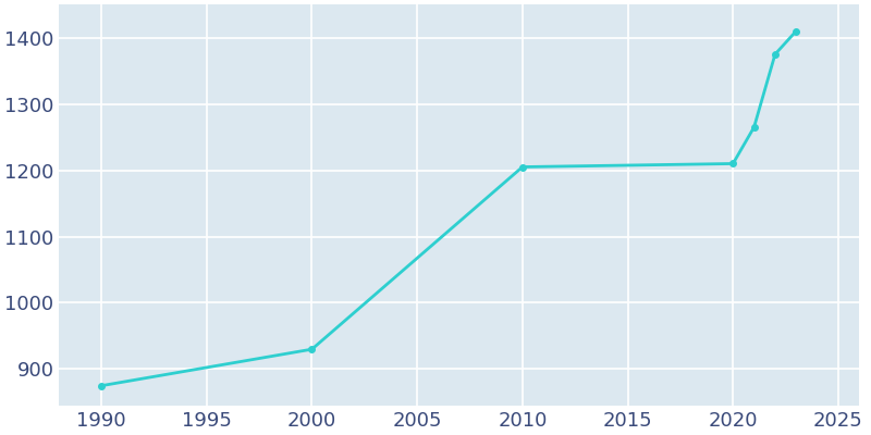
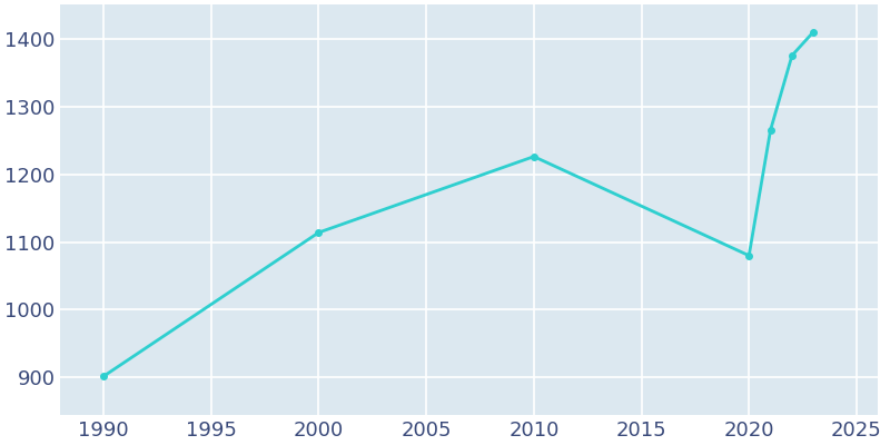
1990: 875 -> 902
2000: 930 -> 1114
2010: 1205 -> 1226
2020: 1210 -> 1080
